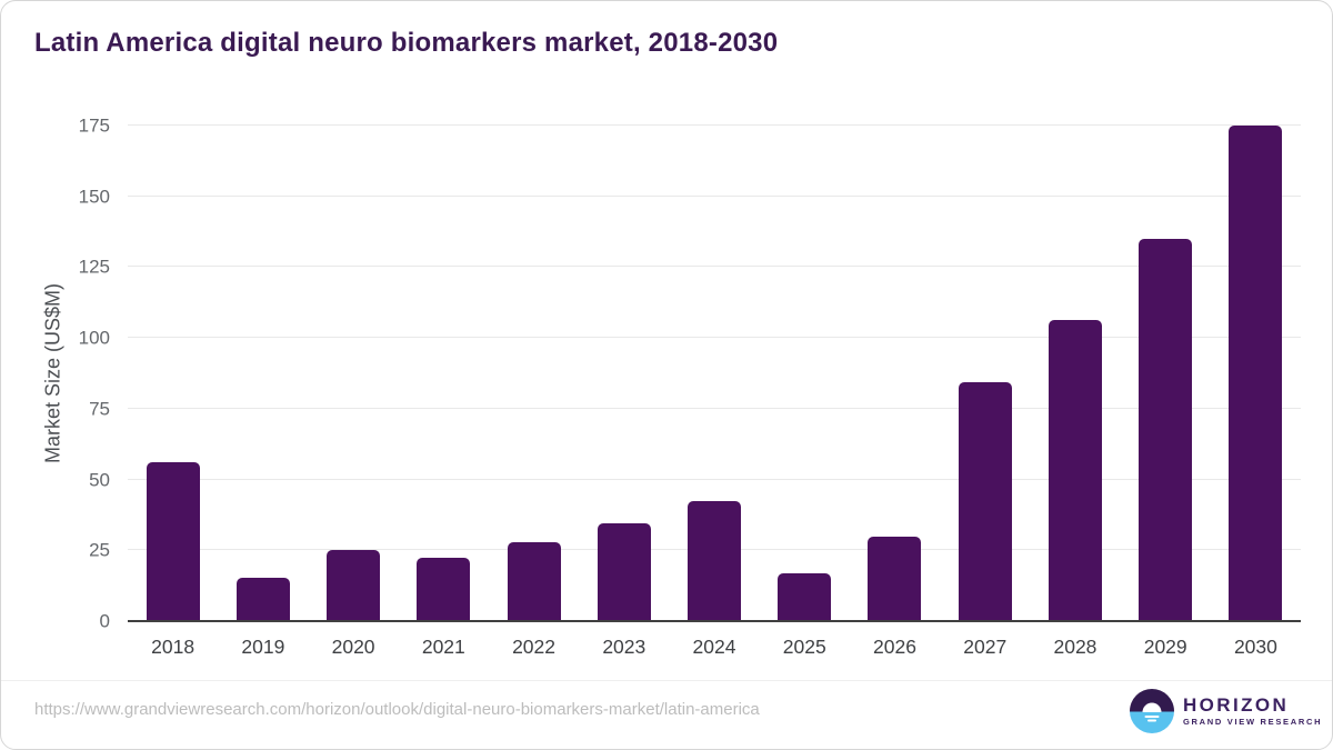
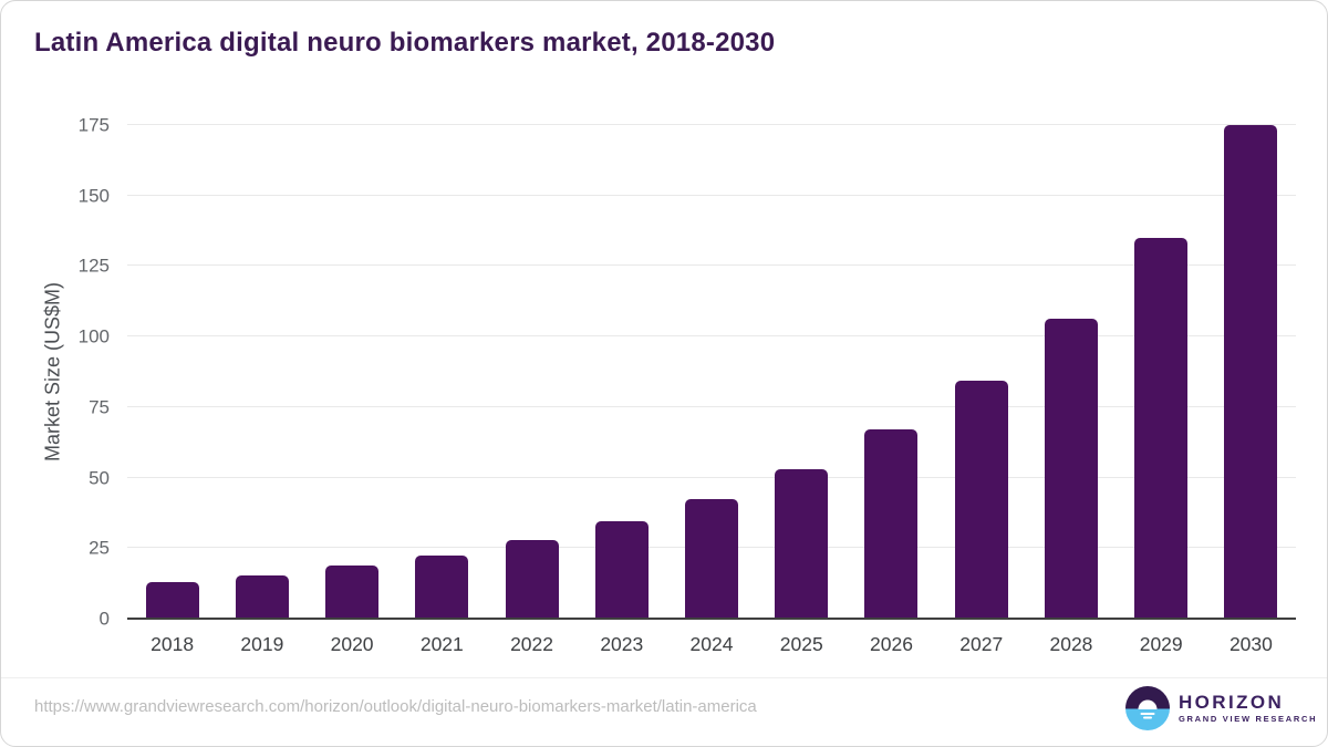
2018: 56 -> 13
2020: 25 -> 19
2025: 17 -> 53
2026: 30 -> 67
